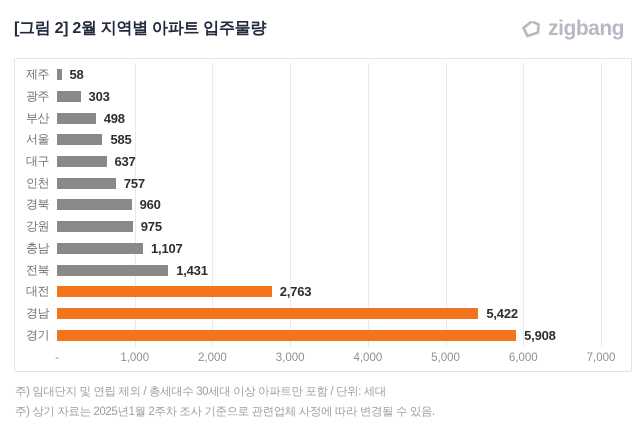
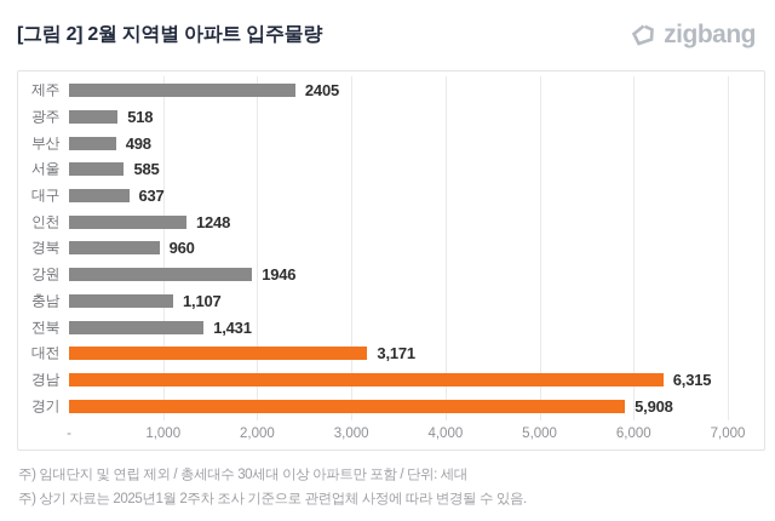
제주: 58 -> 2405
광주: 303 -> 518
인천: 757 -> 1248
강원: 975 -> 1946
대전: 2,763 -> 3,171
경남: 5,422 -> 6,315
